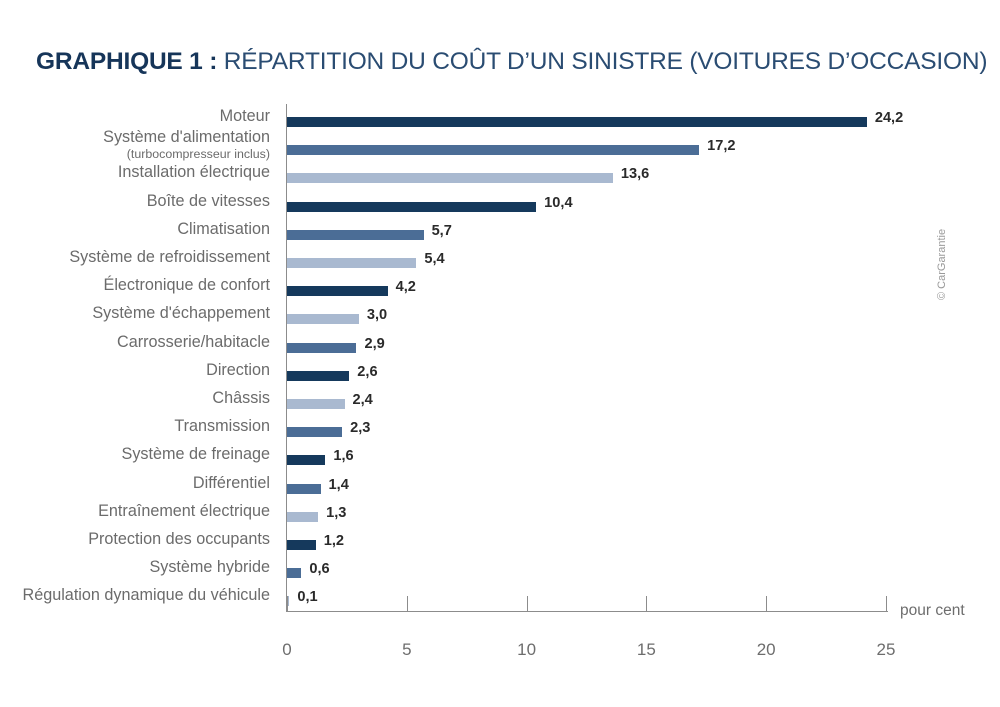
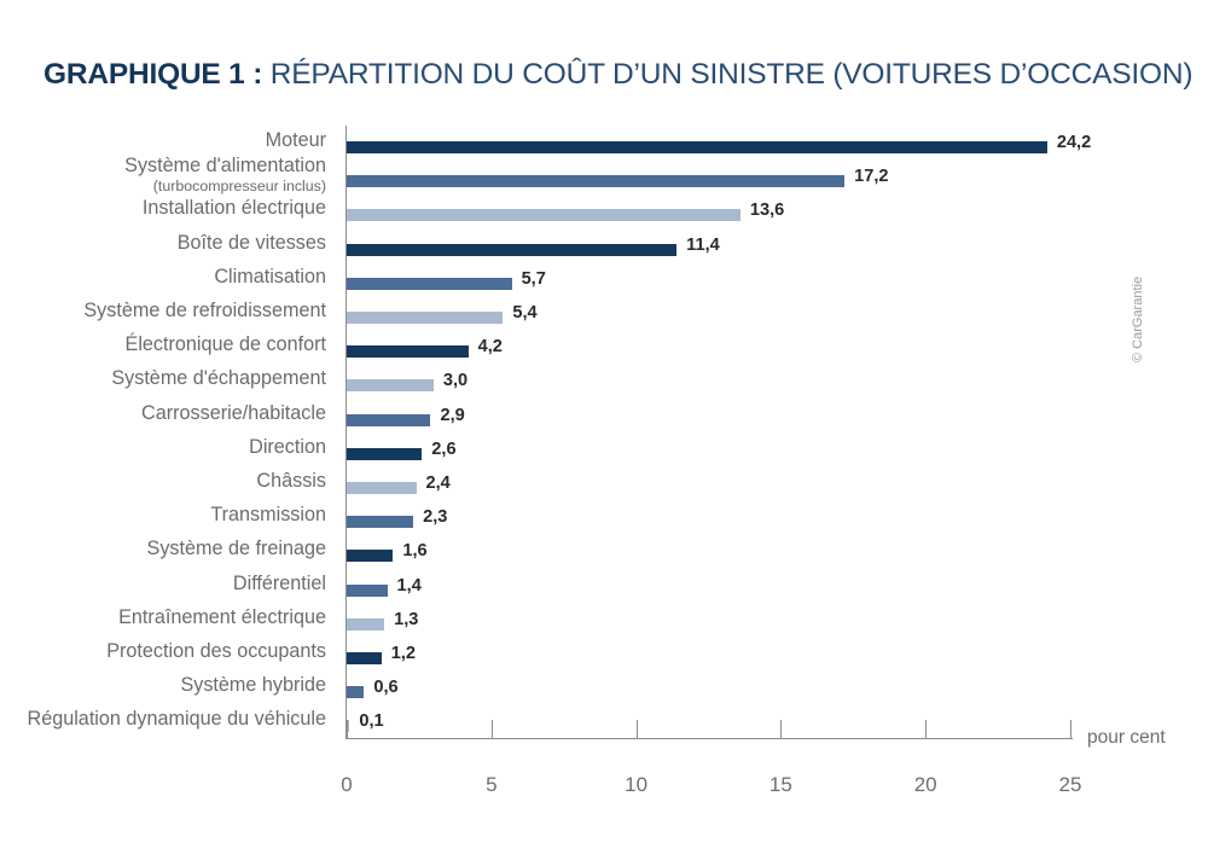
Boîte de vitesses: 10,4 -> 11,4
